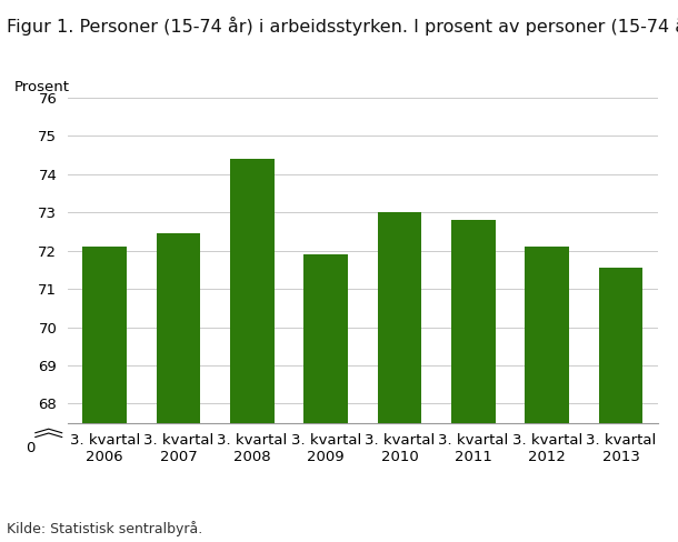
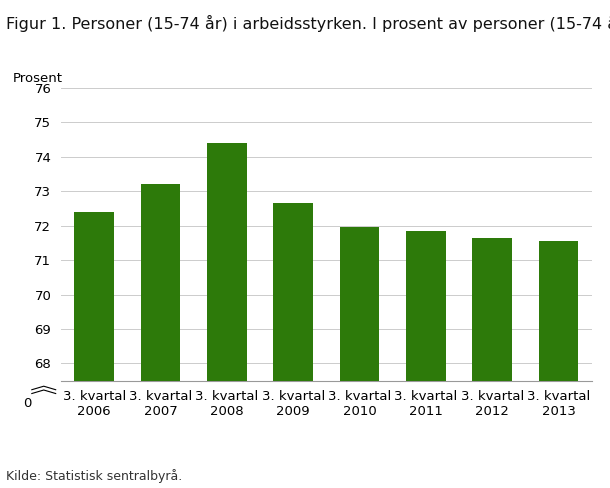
3. kvartal 2006: 72.10 -> 72.40
3. kvartal 2007: 72.45 -> 73.20
3. kvartal 2009: 71.90 -> 72.65
3. kvartal 2010: 73.00 -> 71.95
3. kvartal 2011: 72.80 -> 71.85
3. kvartal 2012: 72.10 -> 71.65
